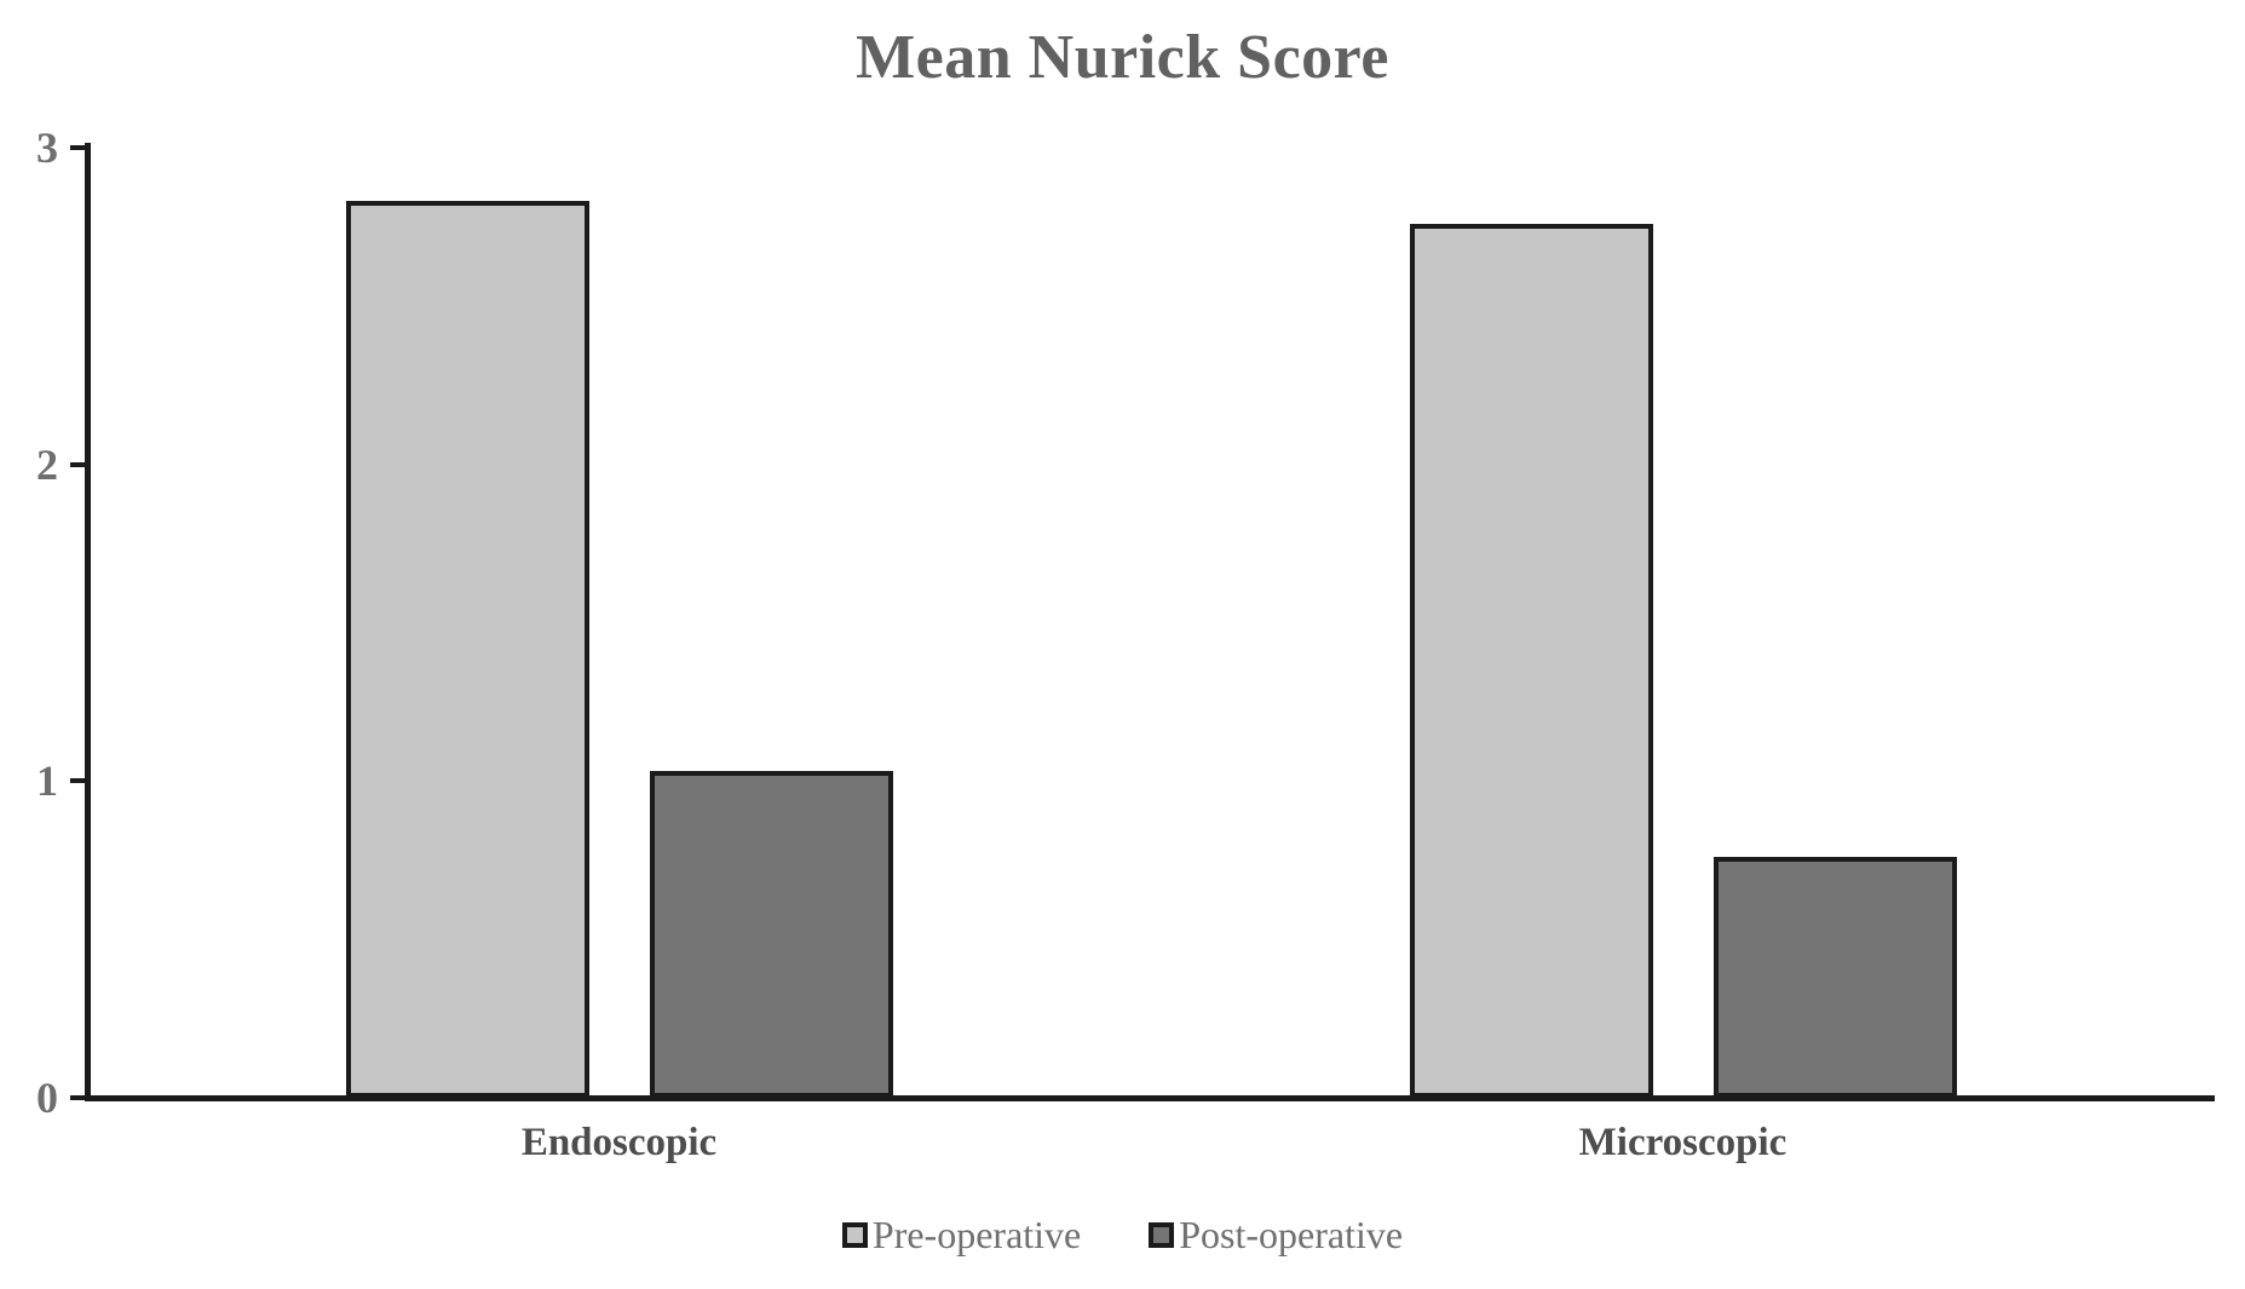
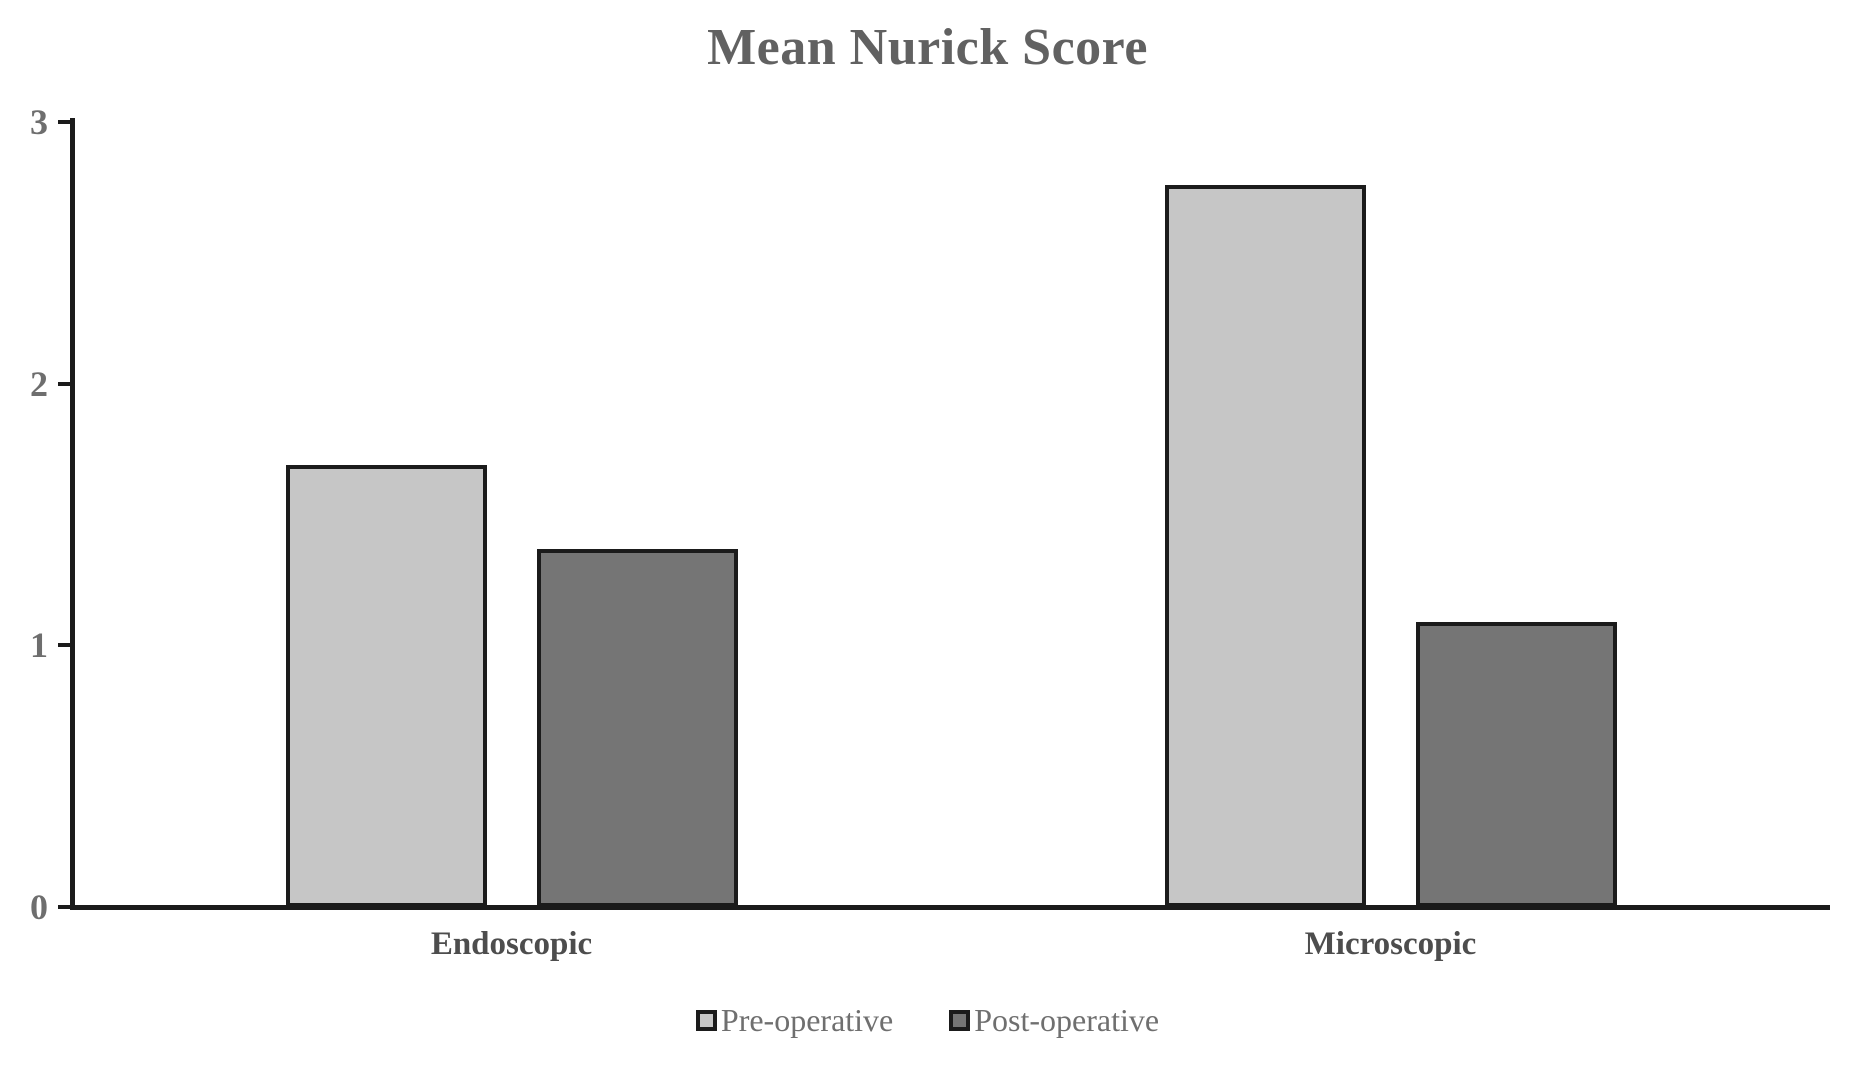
Pre-operative/Endoscopic: 2.83 -> 1.69
Post-operative/Endoscopic: 1.03 -> 1.37
Post-operative/Microscopic: 0.76 -> 1.09
